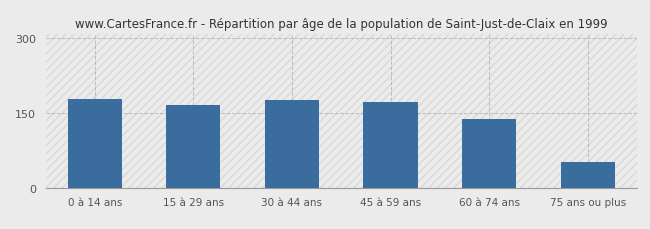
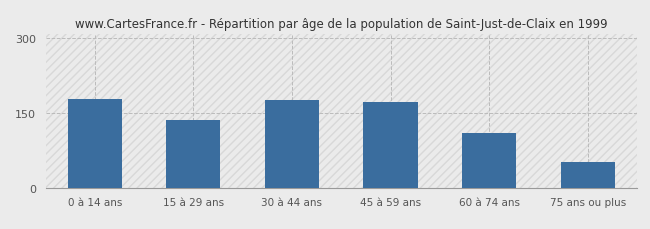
15 à 29 ans: 166 -> 135
60 à 74 ans: 138 -> 110
